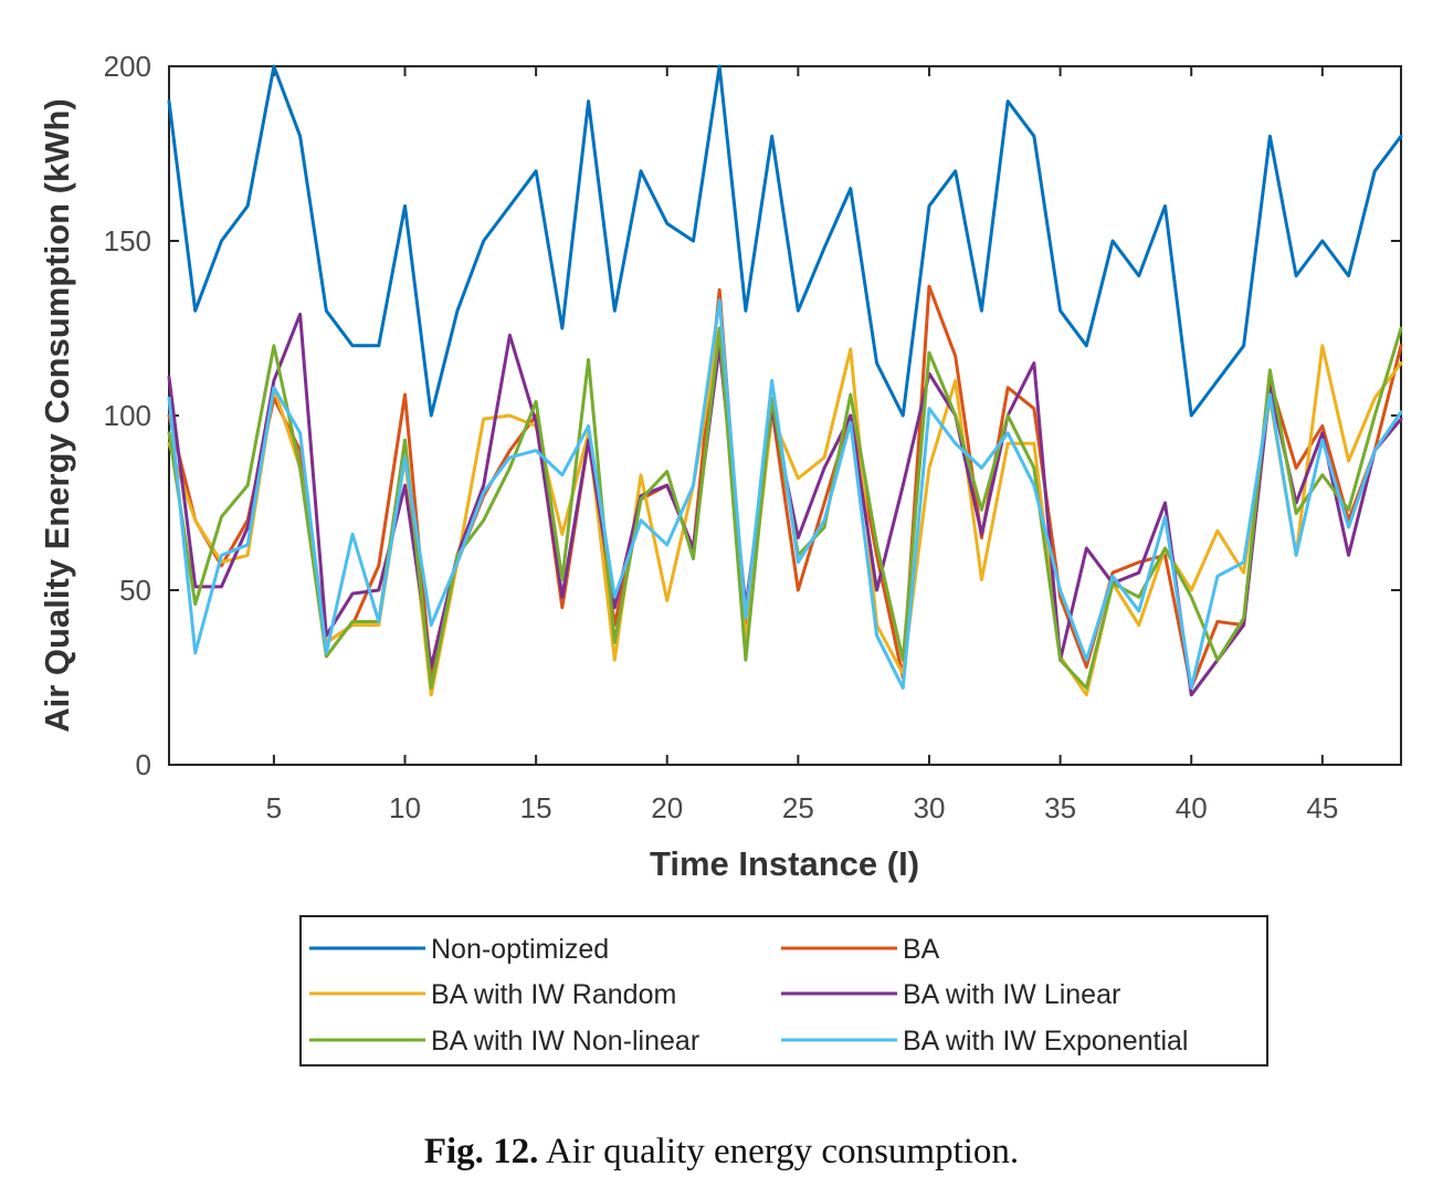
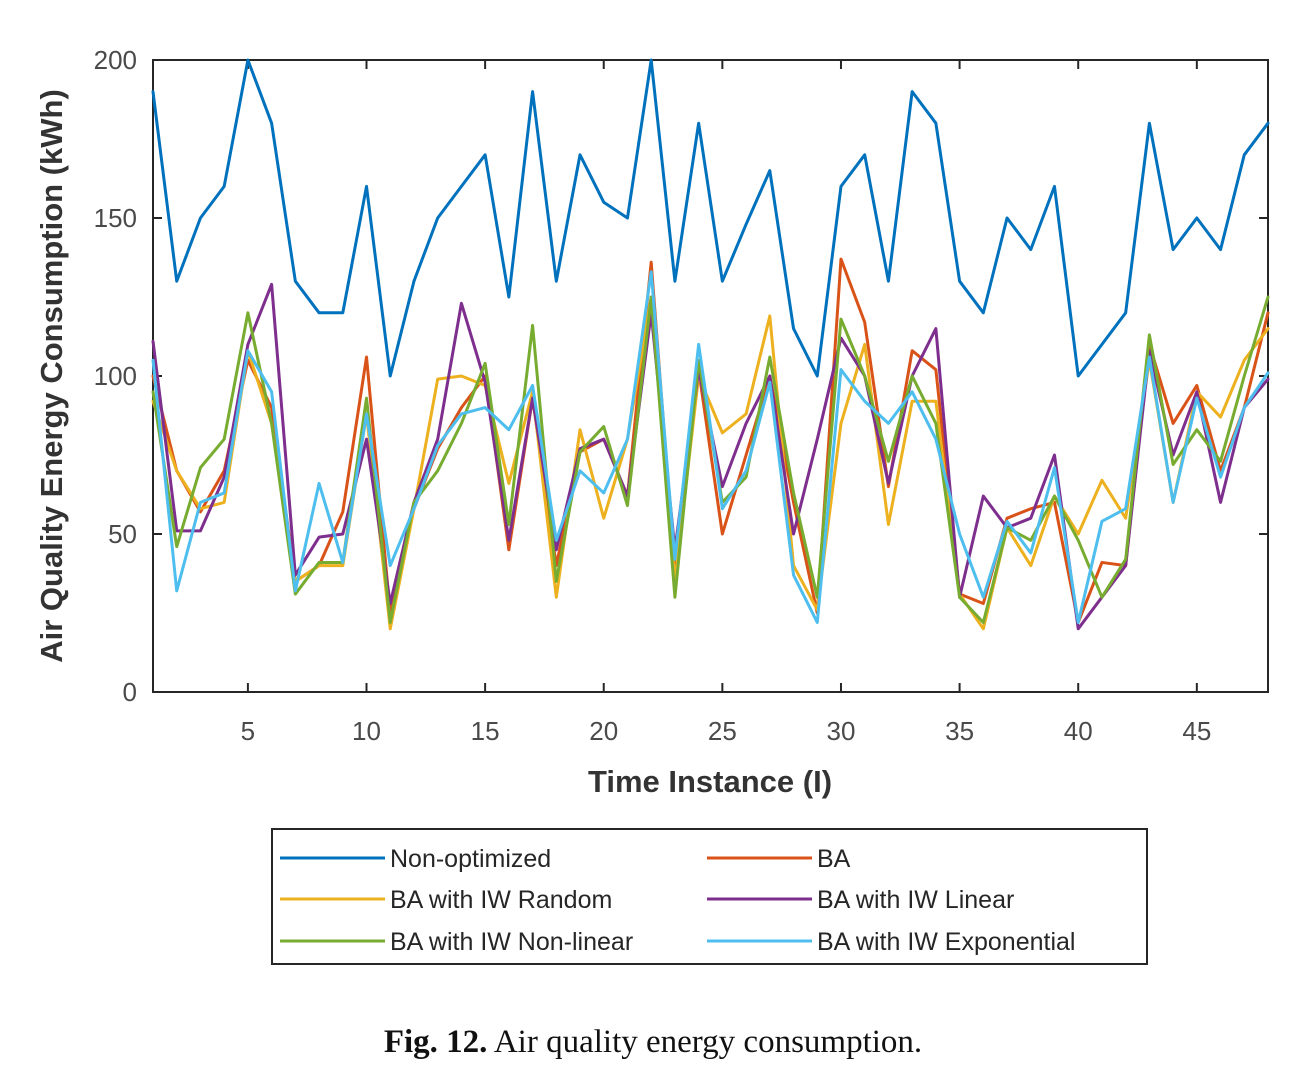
BA with IW Random/20: 47 -> 55
BA/35: 48 -> 31
BA with IW Random/45: 120 -> 95
